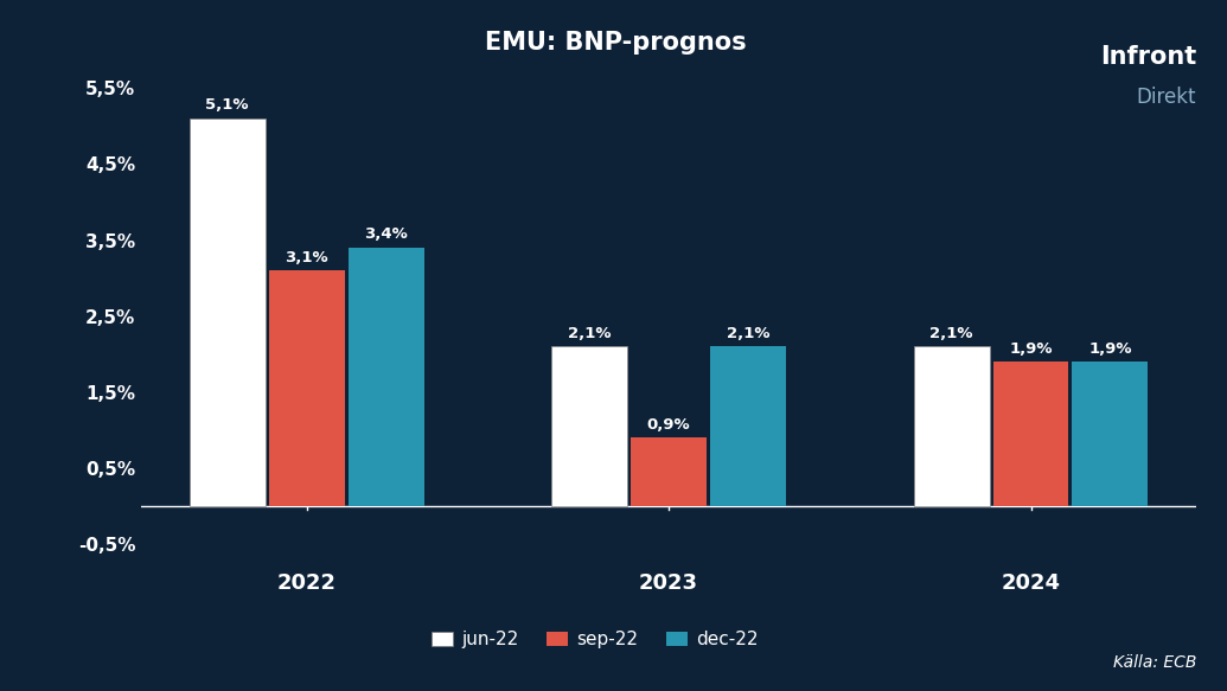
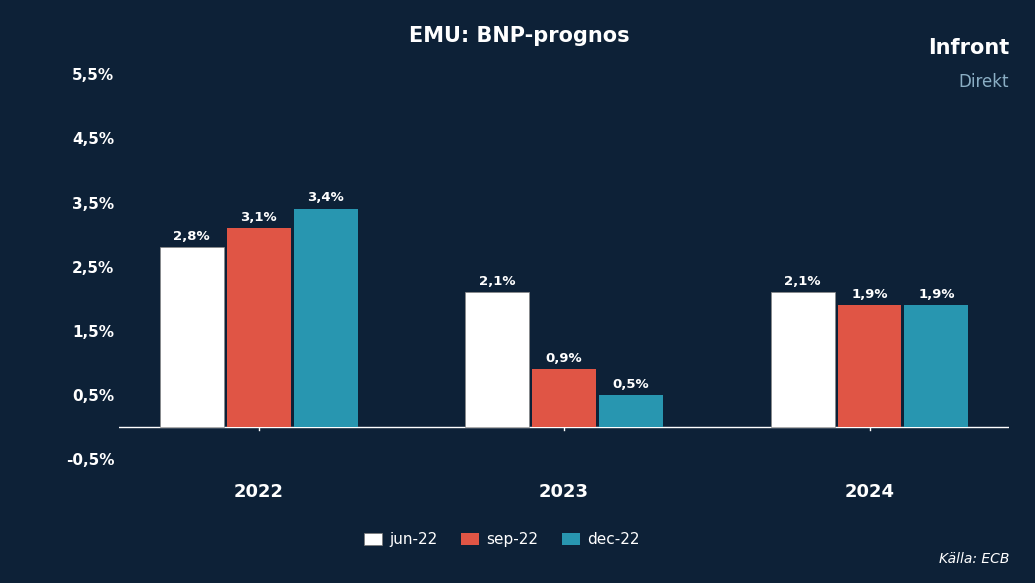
EMU: BNP-prognos/jun-22/2022: 5,1% -> 2,8%
EMU: BNP-prognos/dec-22/2023: 2,1% -> 0,5%
